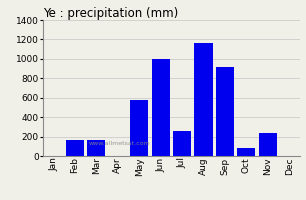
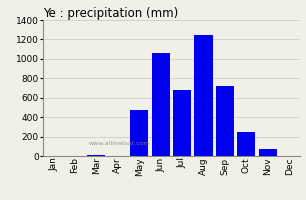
Feb: 160 -> 0
Mar: 160 -> 10
May: 580 -> 470
Jun: 1000 -> 1060
Jul: 260 -> 680
Aug: 1160 -> 1250
Sep: 920 -> 720
Oct: 80 -> 250
Nov: 240 -> 70
